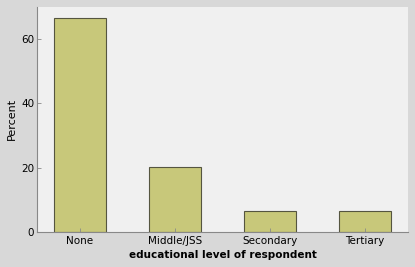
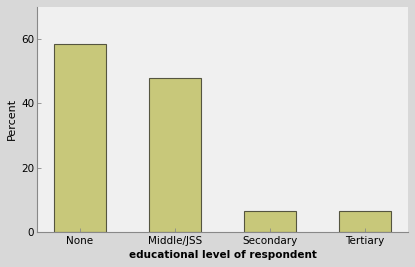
None: 66.5 -> 58.5
Middle/JSS: 20.3 -> 48.0
